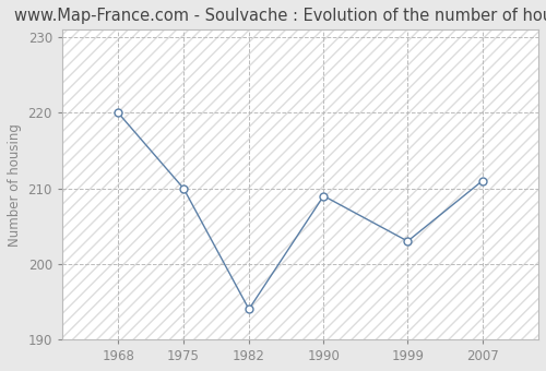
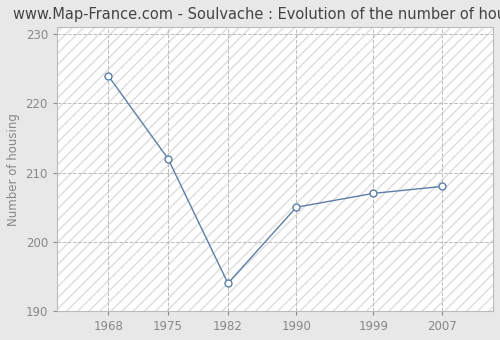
1968: 220 -> 224
1975: 210 -> 212
1990: 209 -> 205
1999: 203 -> 207
2007: 211 -> 208
